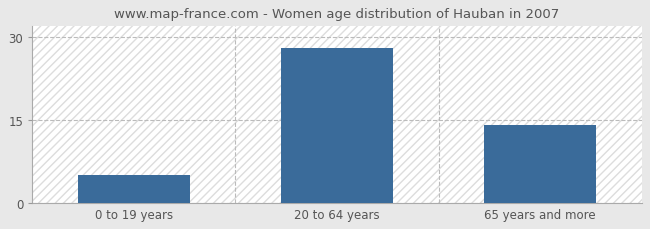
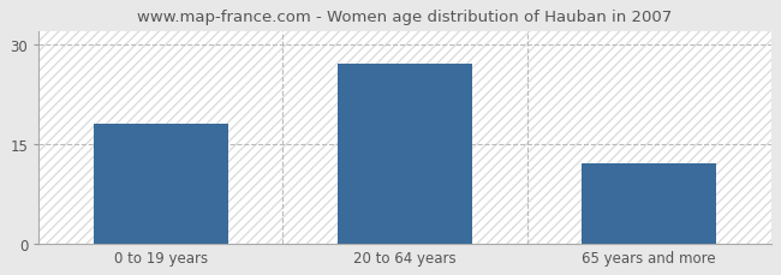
0 to 19 years: 5 -> 18
20 to 64 years: 28 -> 27
65 years and more: 14 -> 12
